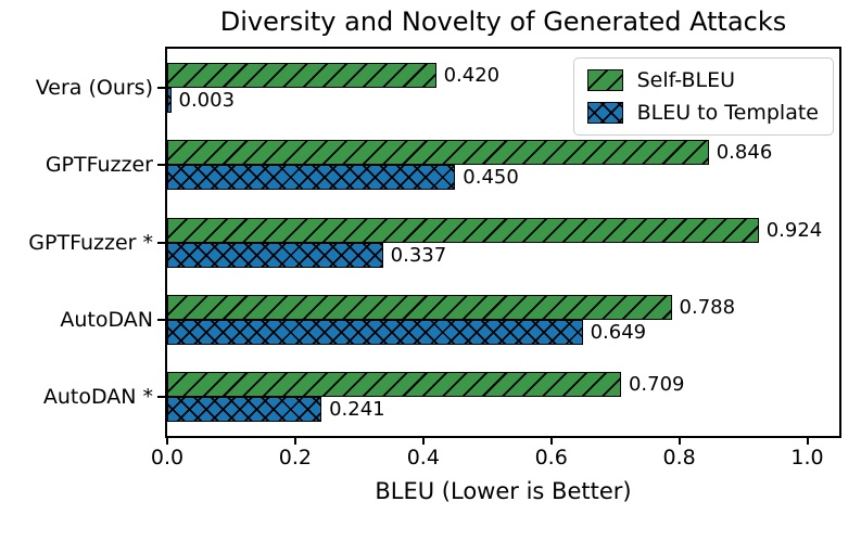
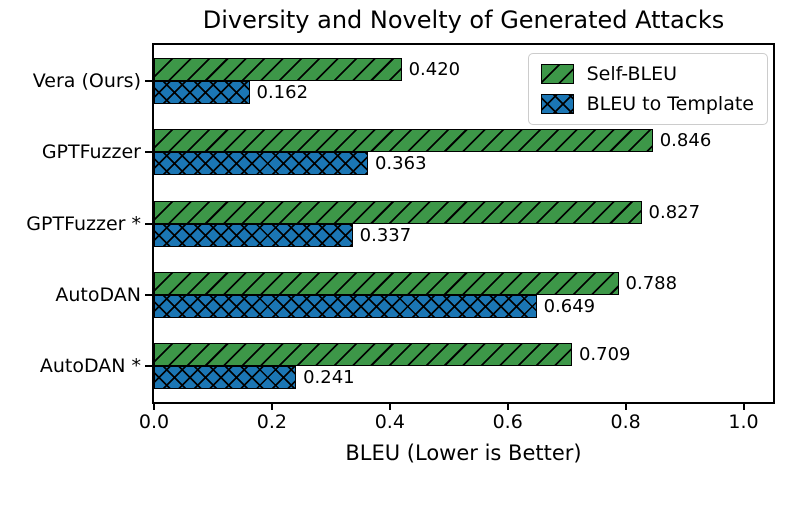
BLEU to Template/Vera (Ours): 0.003 -> 0.162
BLEU to Template/GPTFuzzer: 0.450 -> 0.363
Self-BLEU/GPTFuzzer *: 0.924 -> 0.827
